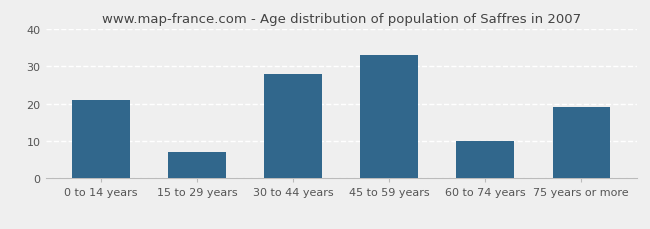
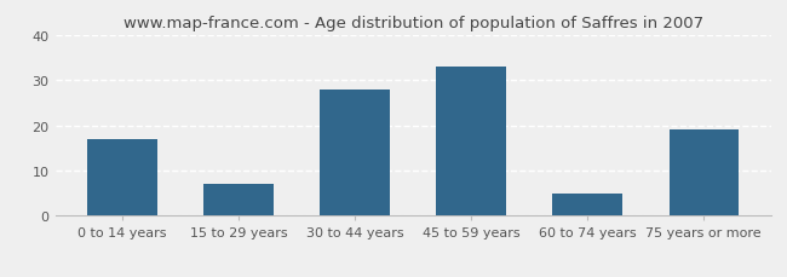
0 to 14 years: 21 -> 17
60 to 74 years: 10 -> 5
